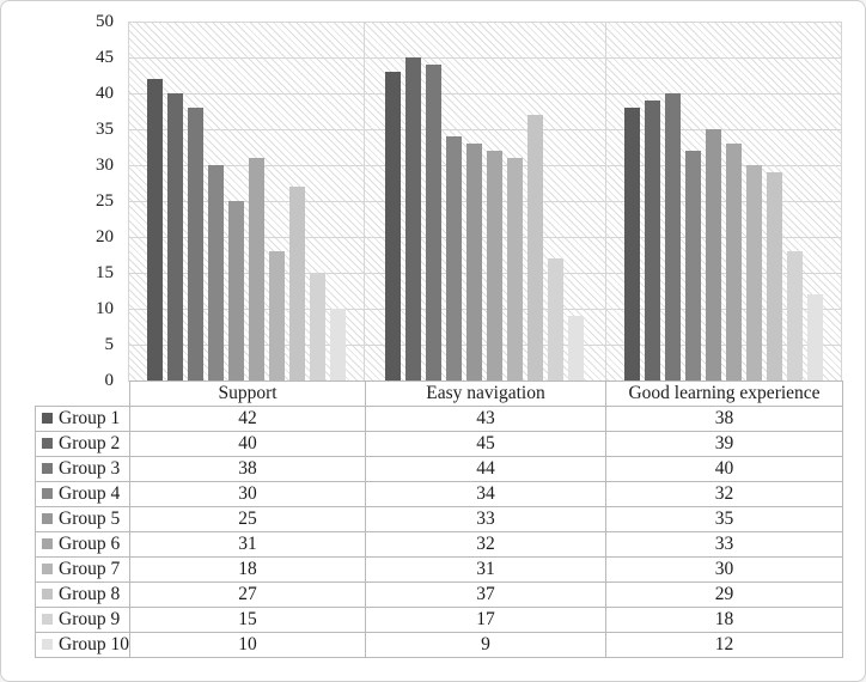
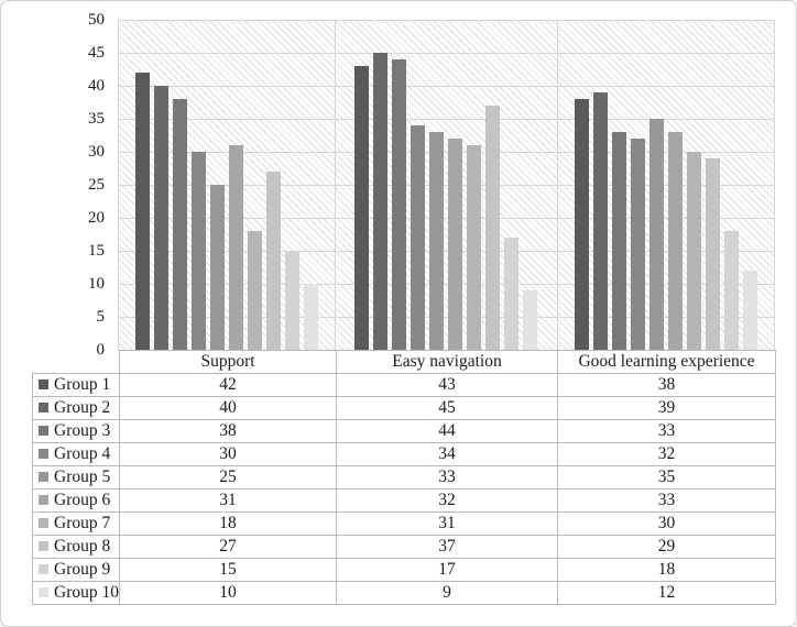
Group 3/Good learning experience: 40 -> 33
